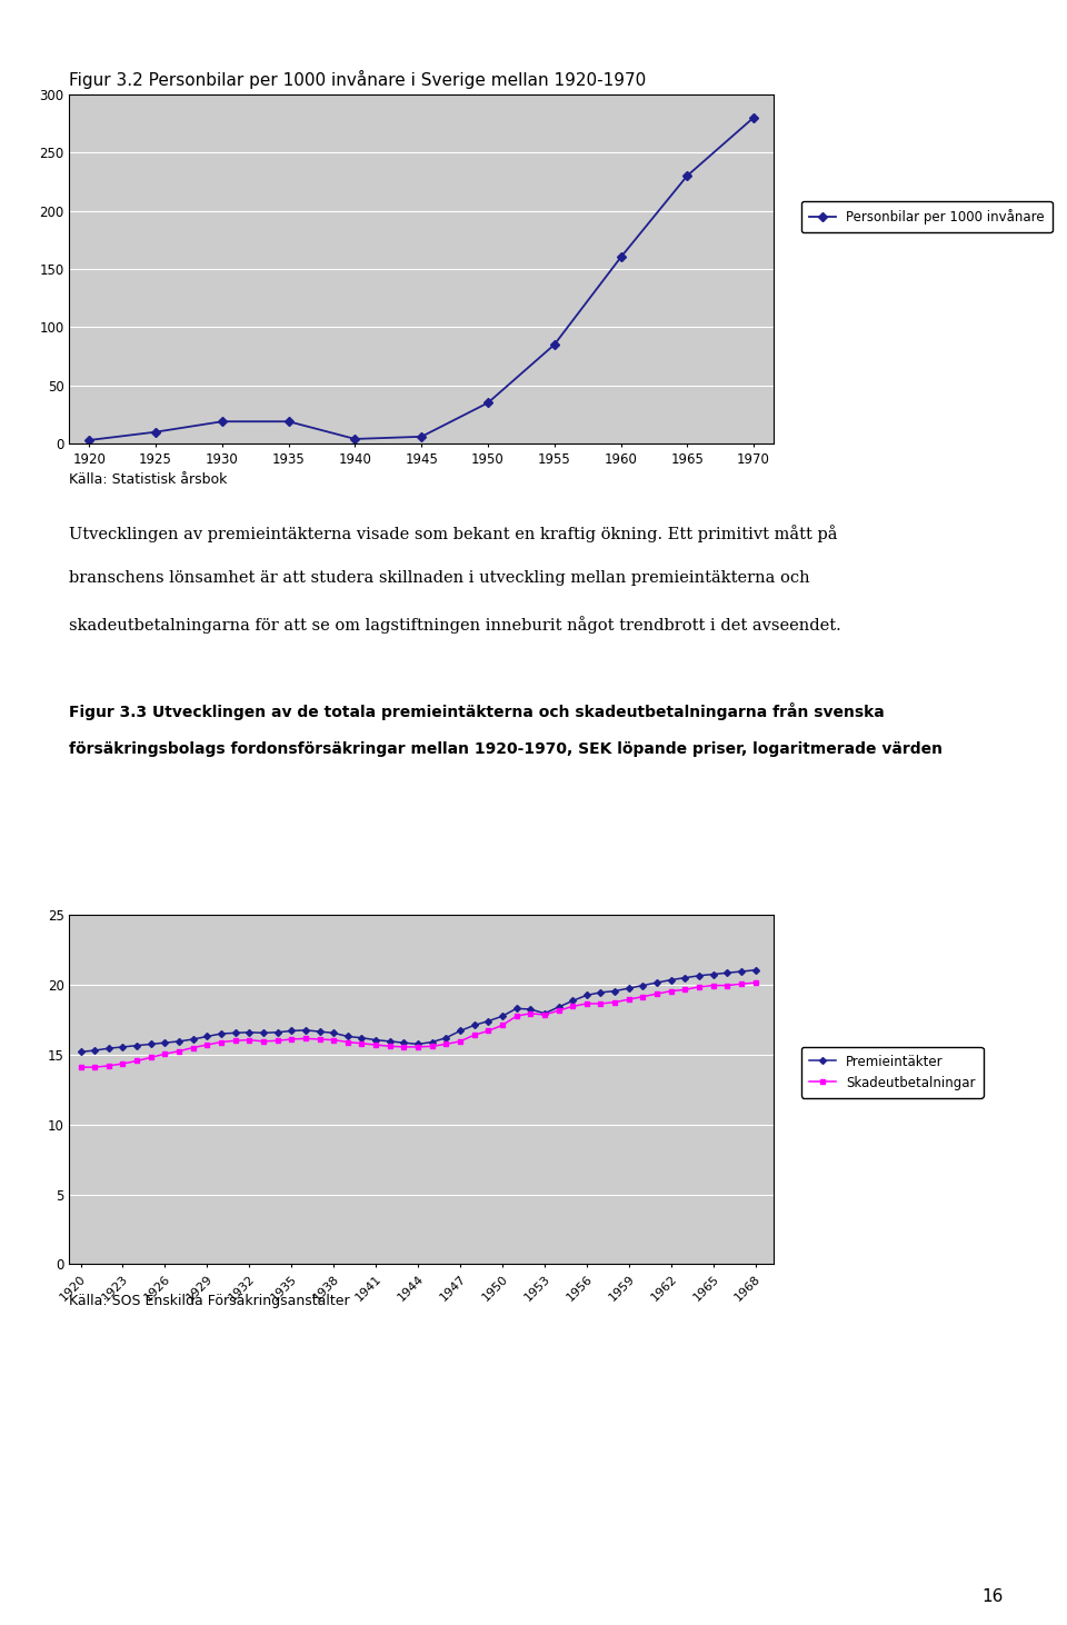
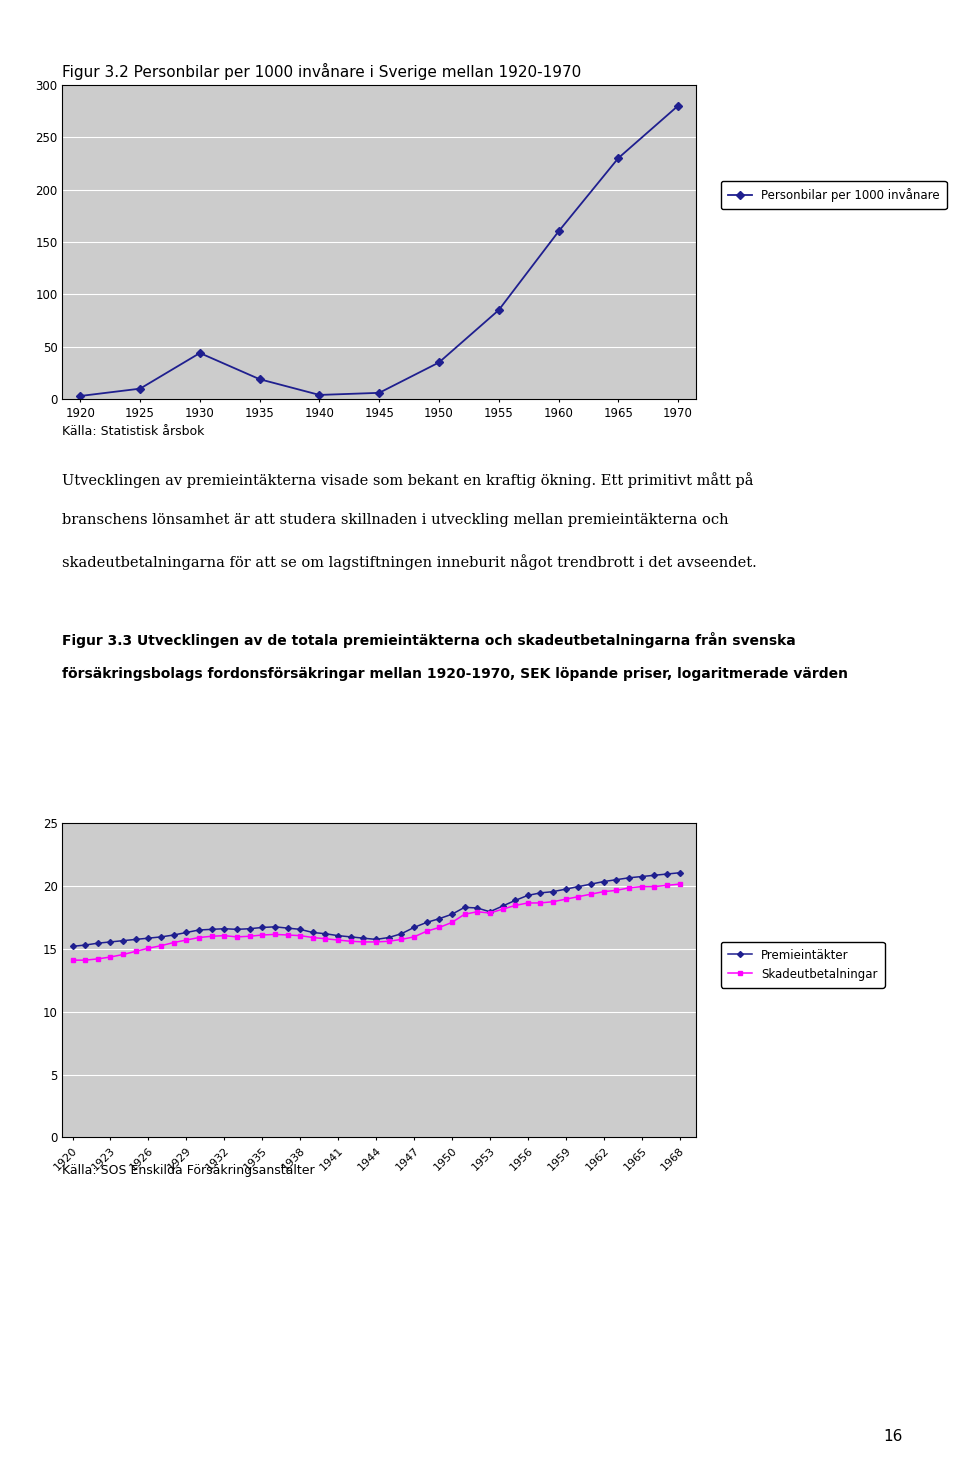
1930: 19 -> 44
